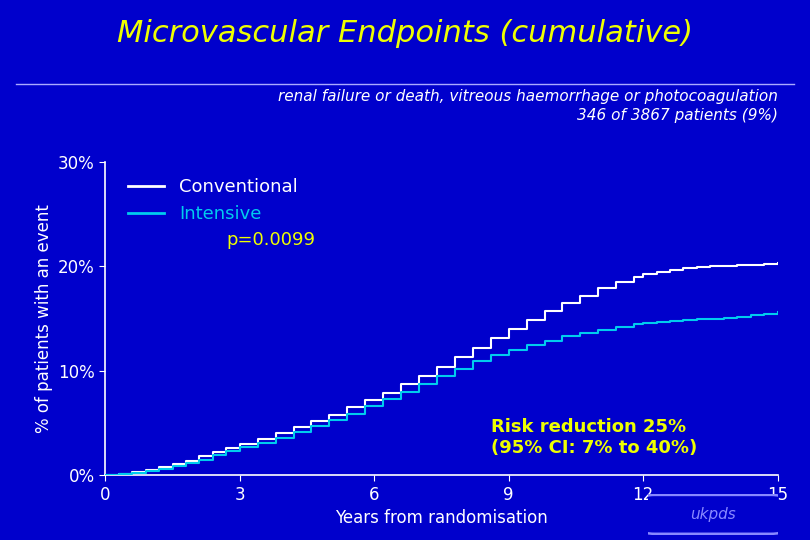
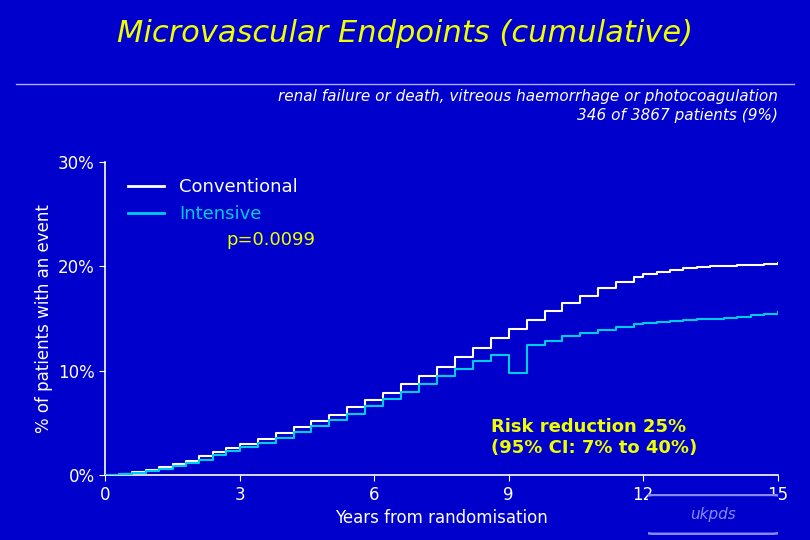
Intensive/9: 12.0% -> 9.8%
